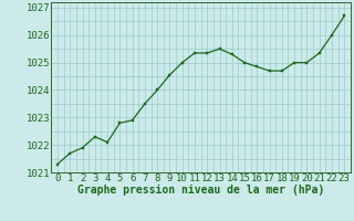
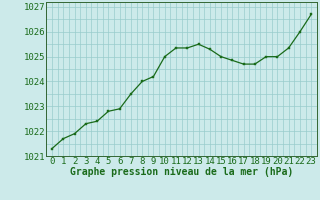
4: 1022.10 -> 1022.40
9: 1024.55 -> 1024.20
